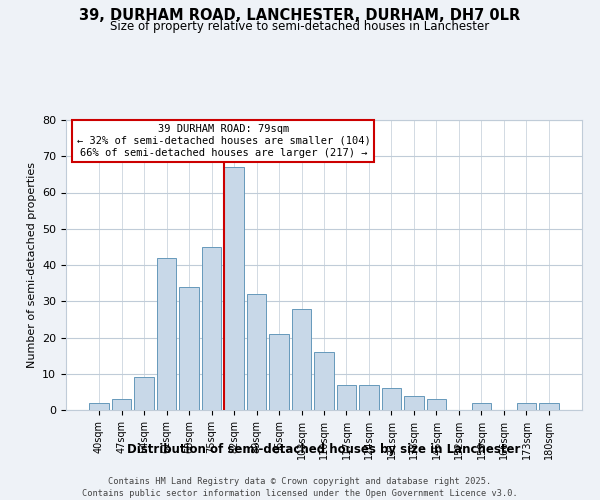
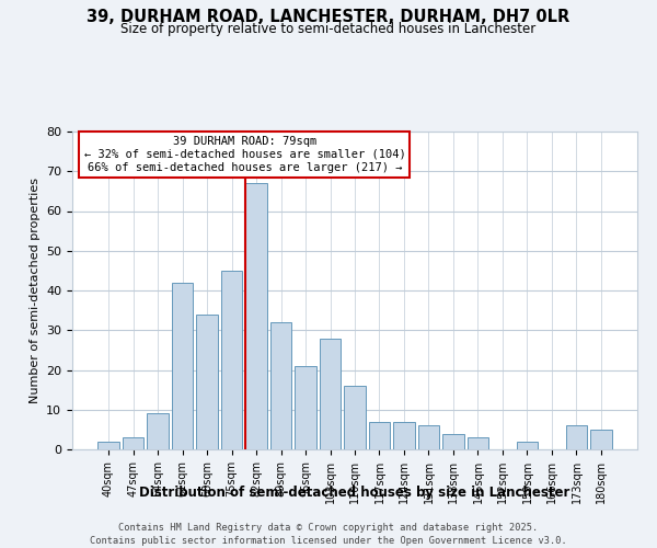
173sqm: 2 -> 6
180sqm: 2 -> 5
